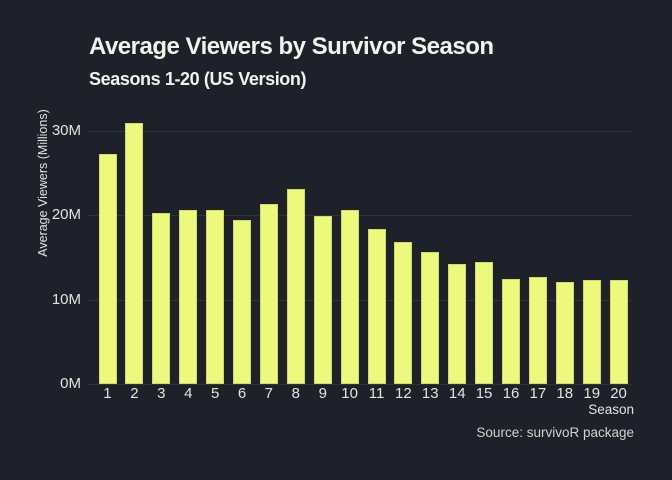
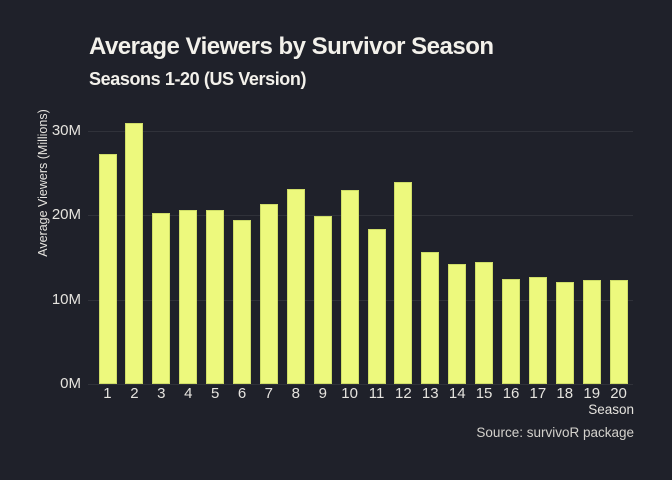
10: 21M -> 23M
12: 17M -> 24M
